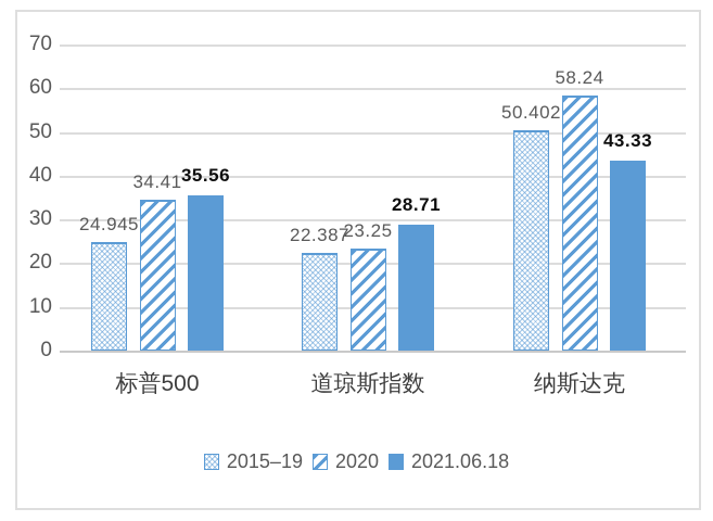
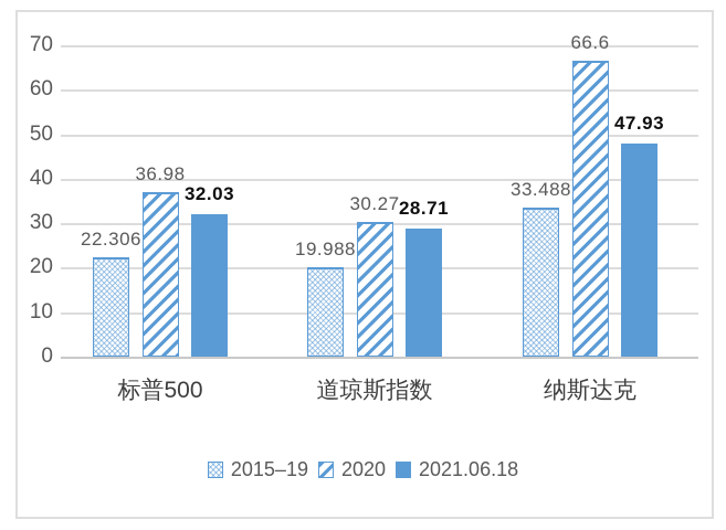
2015–19/标普500: 24.945 -> 22.306
2020/标普500: 34.41 -> 36.98
2021.06.18/标普500: 35.56 -> 32.03
2015–19/道琼斯指数: 22.387 -> 19.988
2020/道琼斯指数: 23.25 -> 30.27
2015–19/纳斯达克: 50.402 -> 33.488
2020/纳斯达克: 58.24 -> 66.6
2021.06.18/纳斯达克: 43.33 -> 47.93
